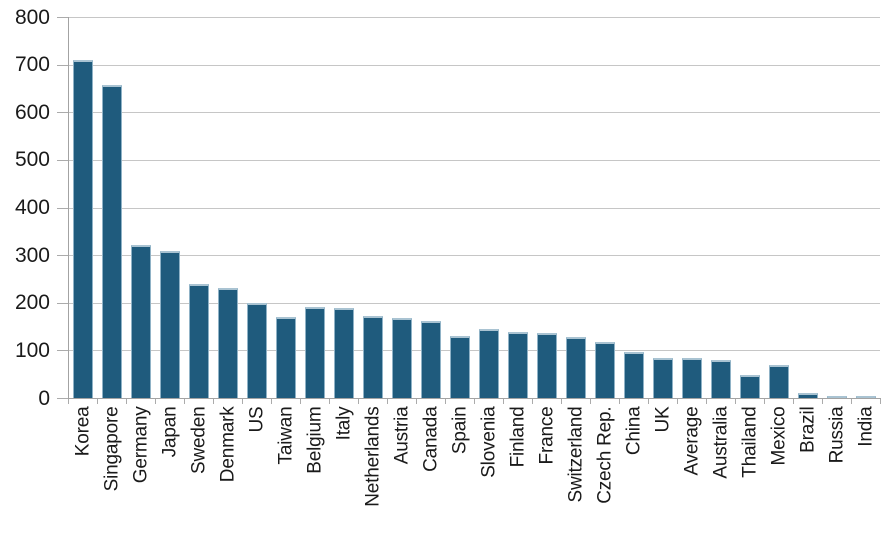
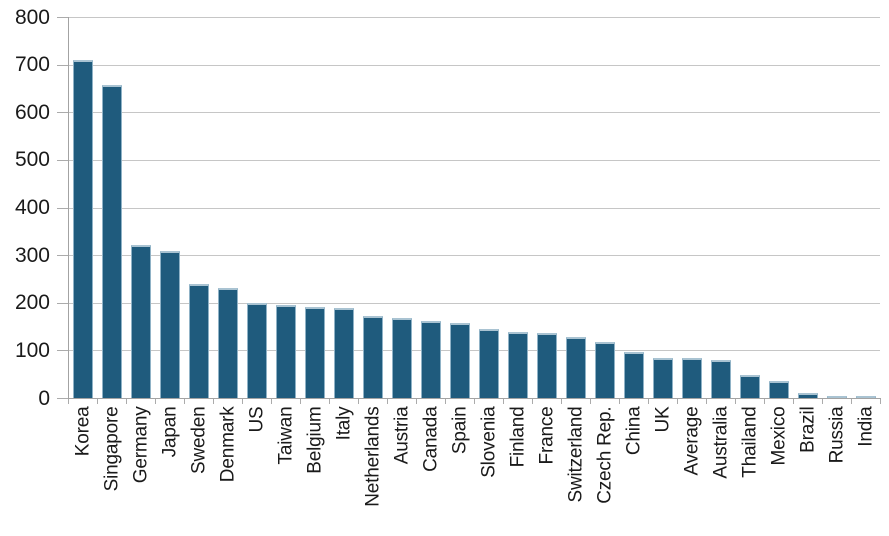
Taiwan: 170 -> 200
Spain: 130 -> 160
Mexico: 70 -> 40
